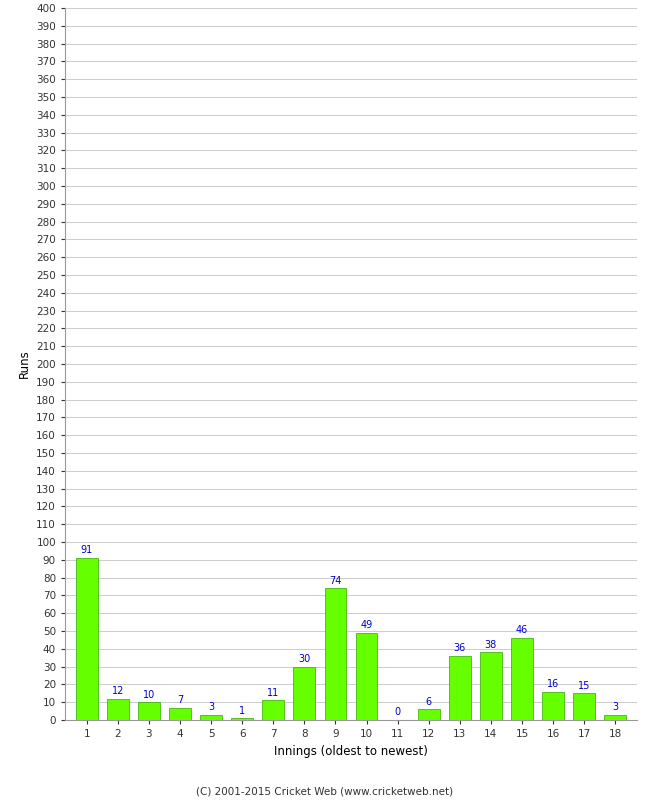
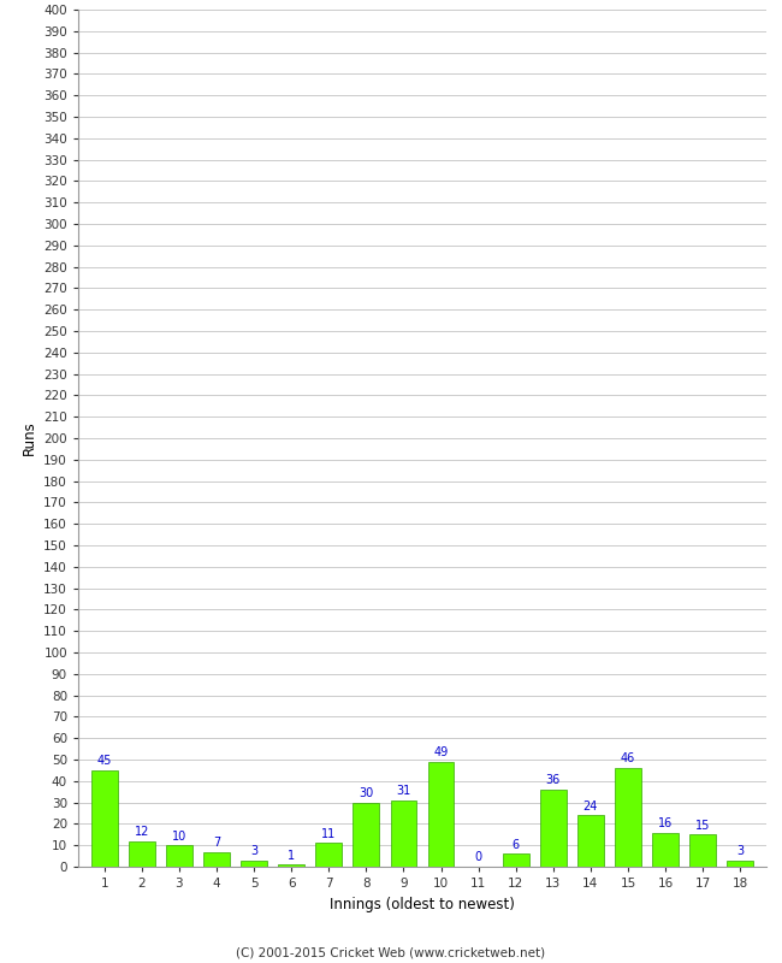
1: 91 -> 45
9: 74 -> 31
14: 38 -> 24
